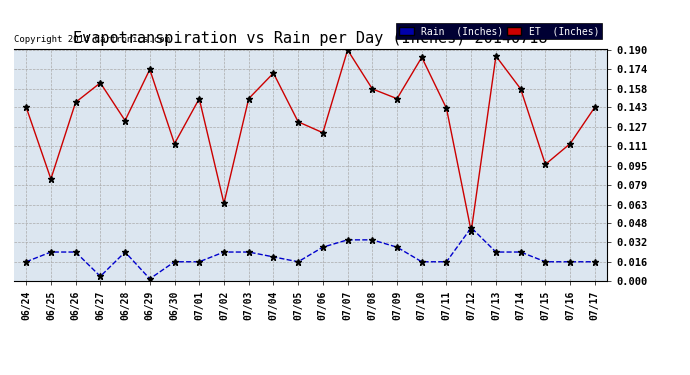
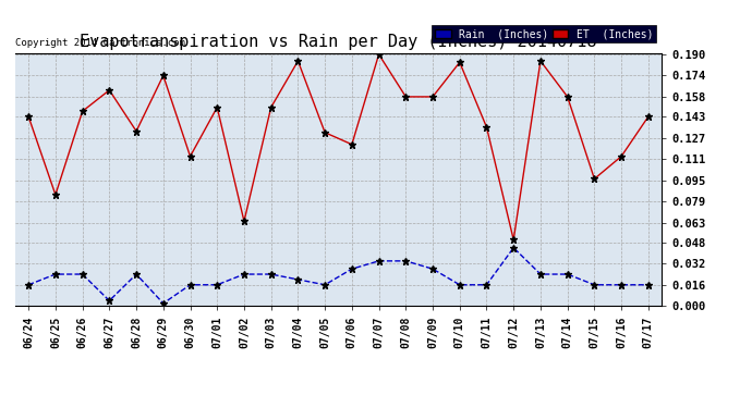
ET (Inches)/07/04: 0.171 -> 0.185
ET (Inches)/07/09: 0.150 -> 0.158
ET (Inches)/07/11: 0.142 -> 0.135
ET (Inches)/07/12: 0.041 -> 0.050
